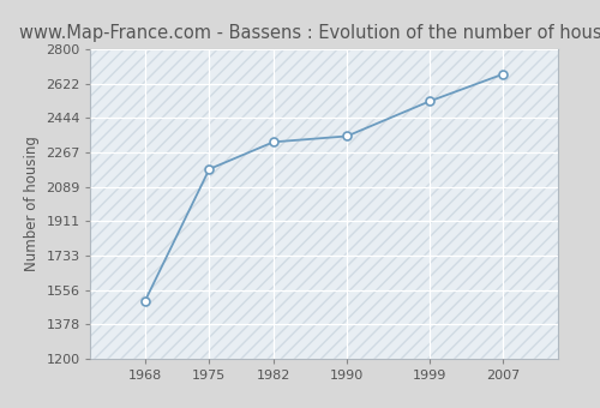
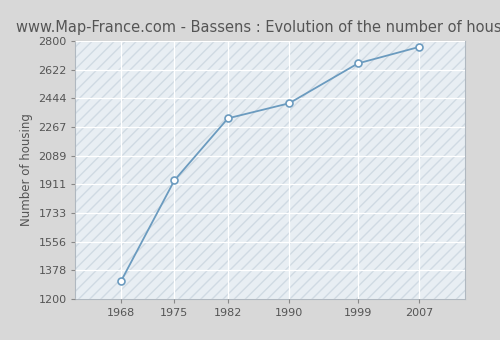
1968: 1500 -> 1310
1975: 2180 -> 1940
1990: 2350 -> 2410
1999: 2530 -> 2660
2007: 2670 -> 2760
